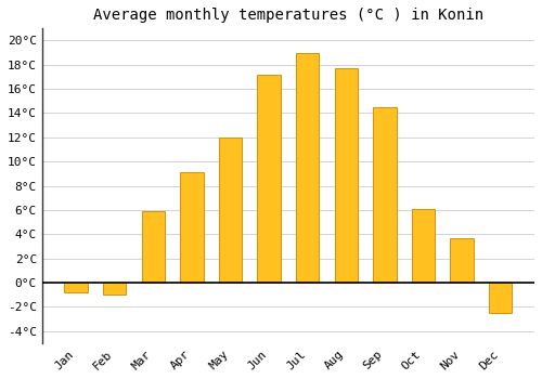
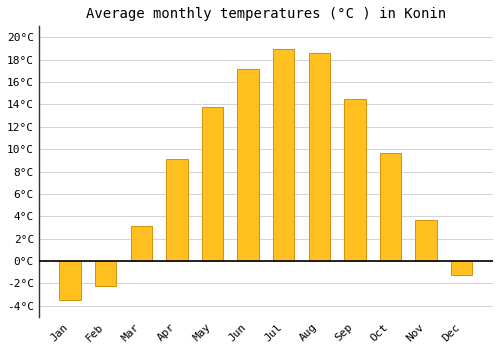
Jan: -0.8°C -> -3.5°C
Feb: -1.0°C -> -2.2°C
Mar: 5.9°C -> 3.1°C
May: 12.0°C -> 13.8°C
Aug: 17.7°C -> 18.6°C
Oct: 6.1°C -> 9.7°C
Dec: -2.5°C -> -1.3°C
